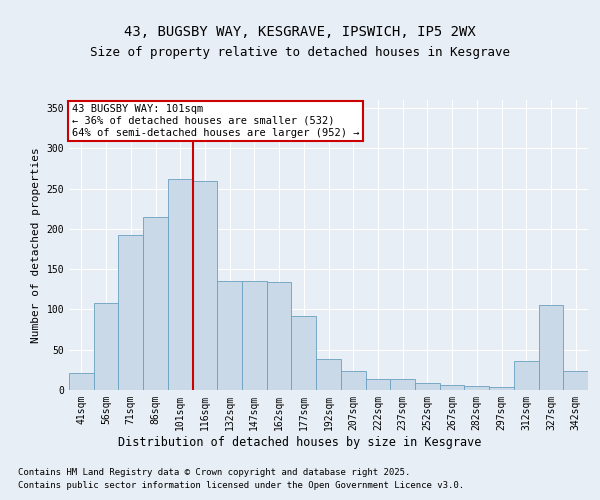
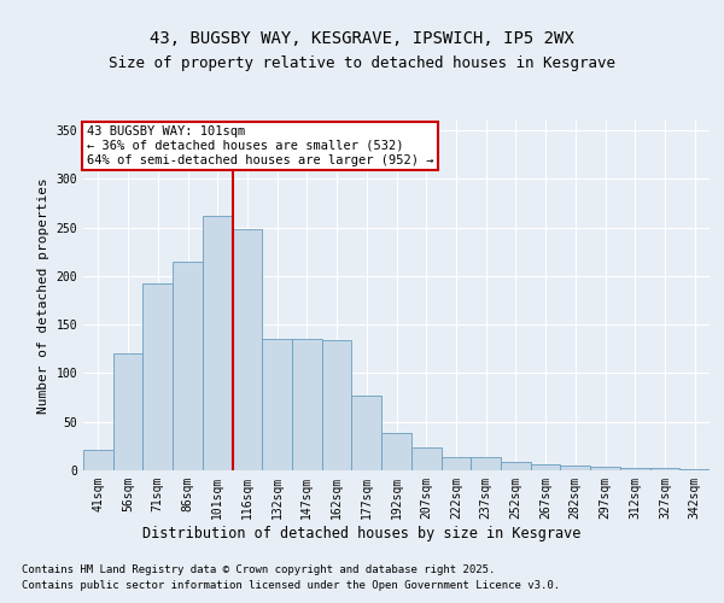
56sqm: 108 -> 120
116sqm: 260 -> 248
177sqm: 92 -> 77
312sqm: 36 -> 3
327sqm: 106 -> 2
342sqm: 24 -> 1
